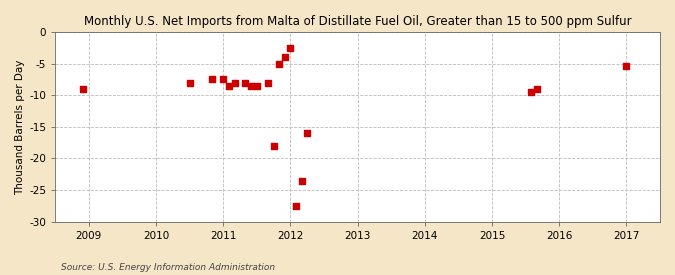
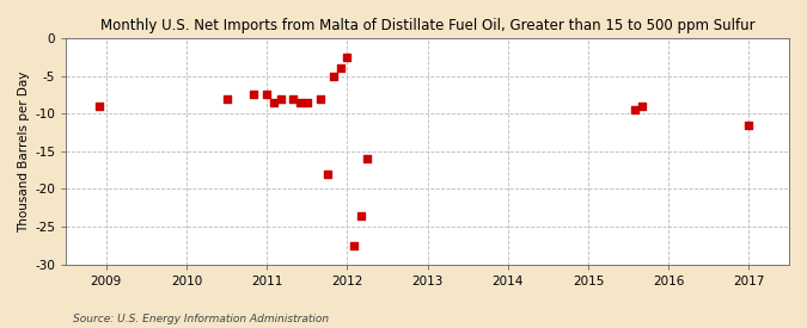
2017: -5.4 -> -11.5
